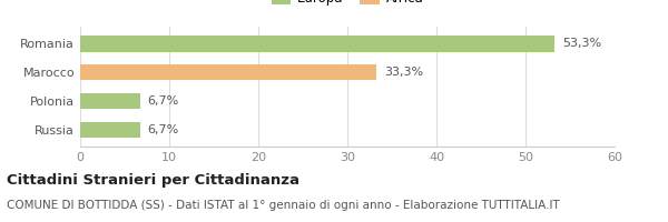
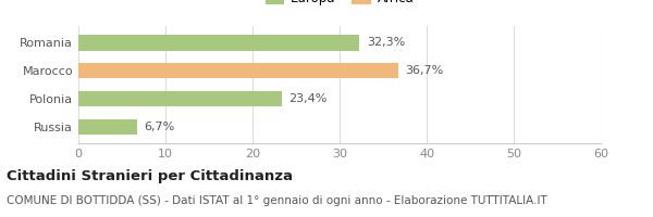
Romania: 53,3% -> 32,3%
Marocco: 33,3% -> 36,7%
Polonia: 6,7% -> 23,4%
